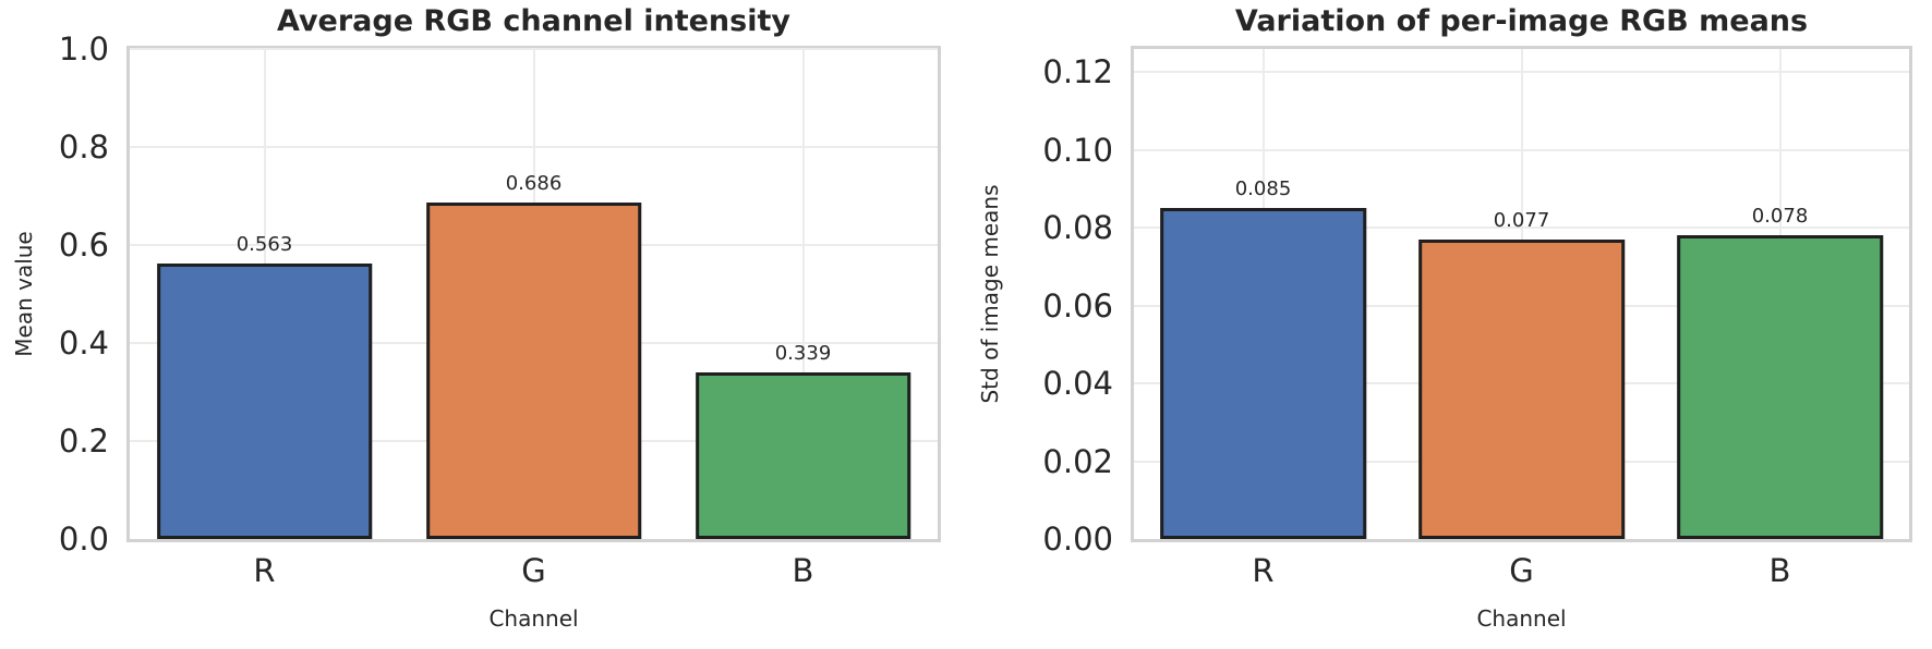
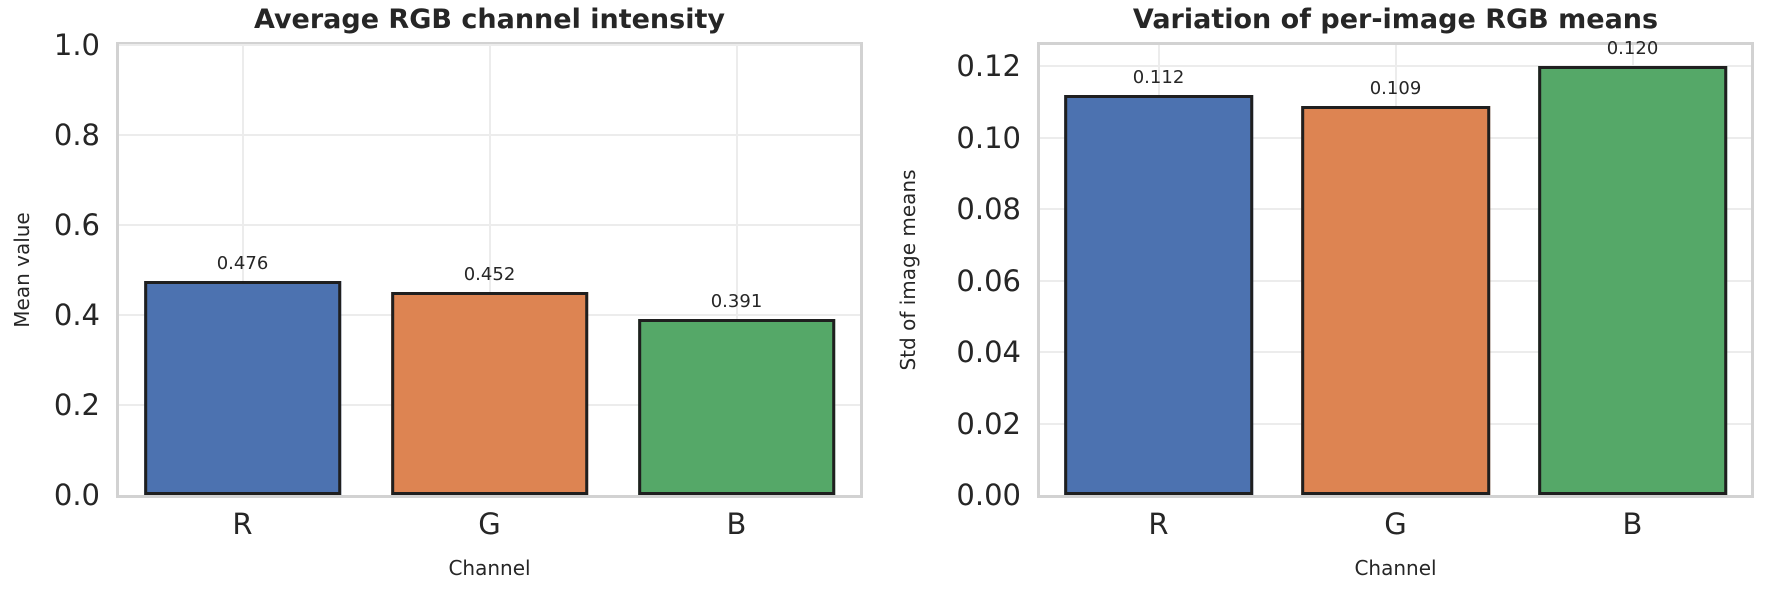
Average RGB channel intensity/R: 0.563 -> 0.476
Average RGB channel intensity/G: 0.686 -> 0.452
Average RGB channel intensity/B: 0.339 -> 0.391
Variation of per-image RGB means/R: 0.085 -> 0.112
Variation of per-image RGB means/G: 0.077 -> 0.109
Variation of per-image RGB means/B: 0.078 -> 0.120
